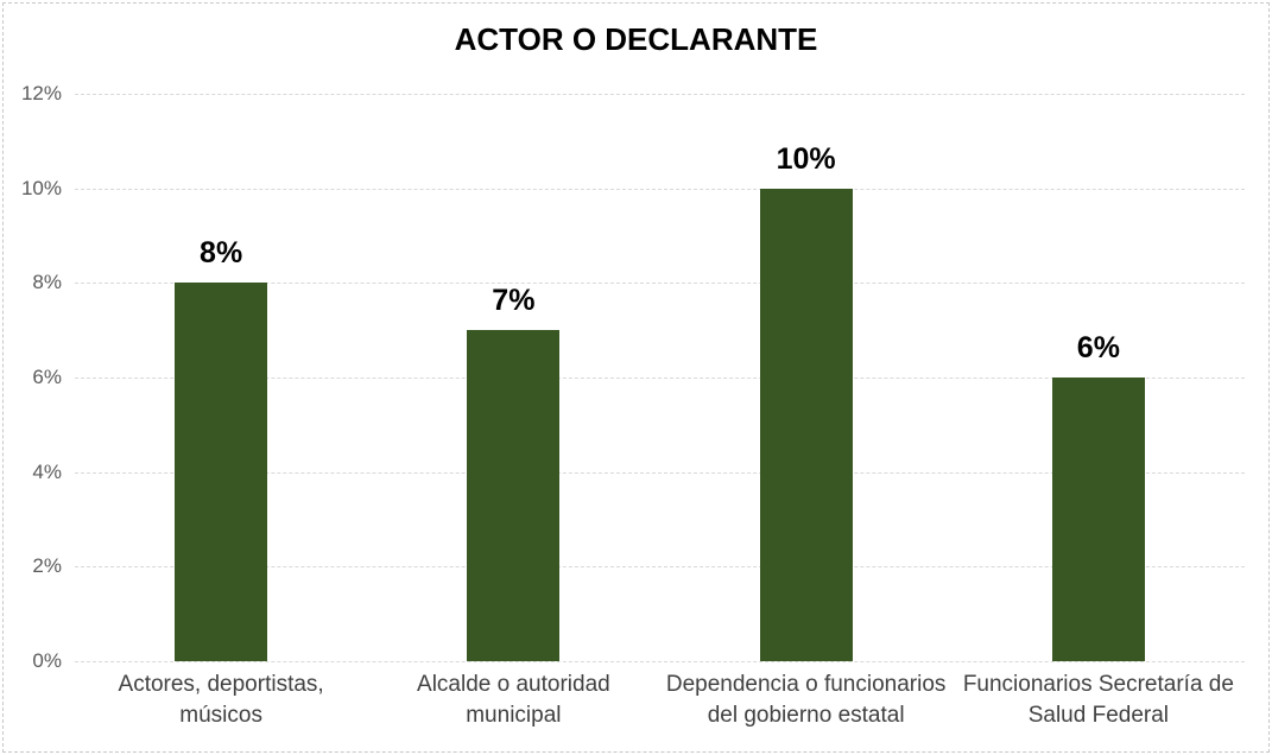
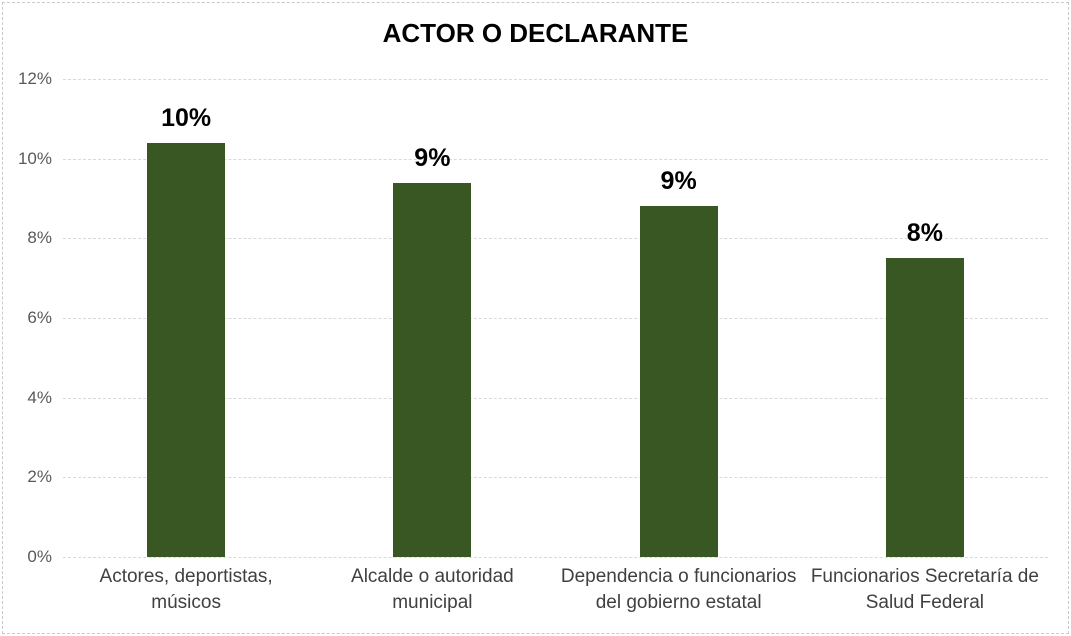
Actores, deportistas, músicos: 8% -> 10%
Alcalde o autoridad municipal: 7% -> 9%
Dependencia o funcionarios del gobierno estatal: 10% -> 9%
Funcionarios Secretaría de Salud Federal: 6% -> 8%
